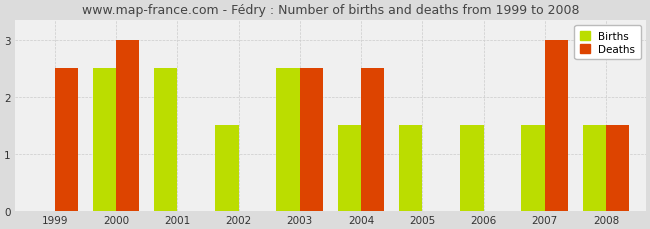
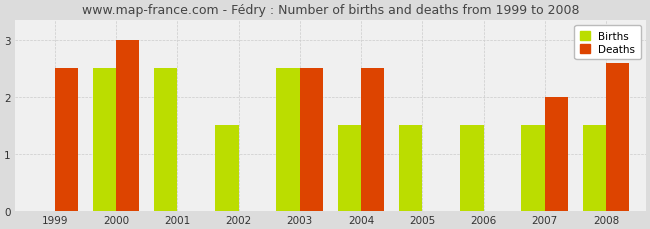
Deaths/2007: 3.0 -> 2.0
Deaths/2008: 1.5 -> 2.6
